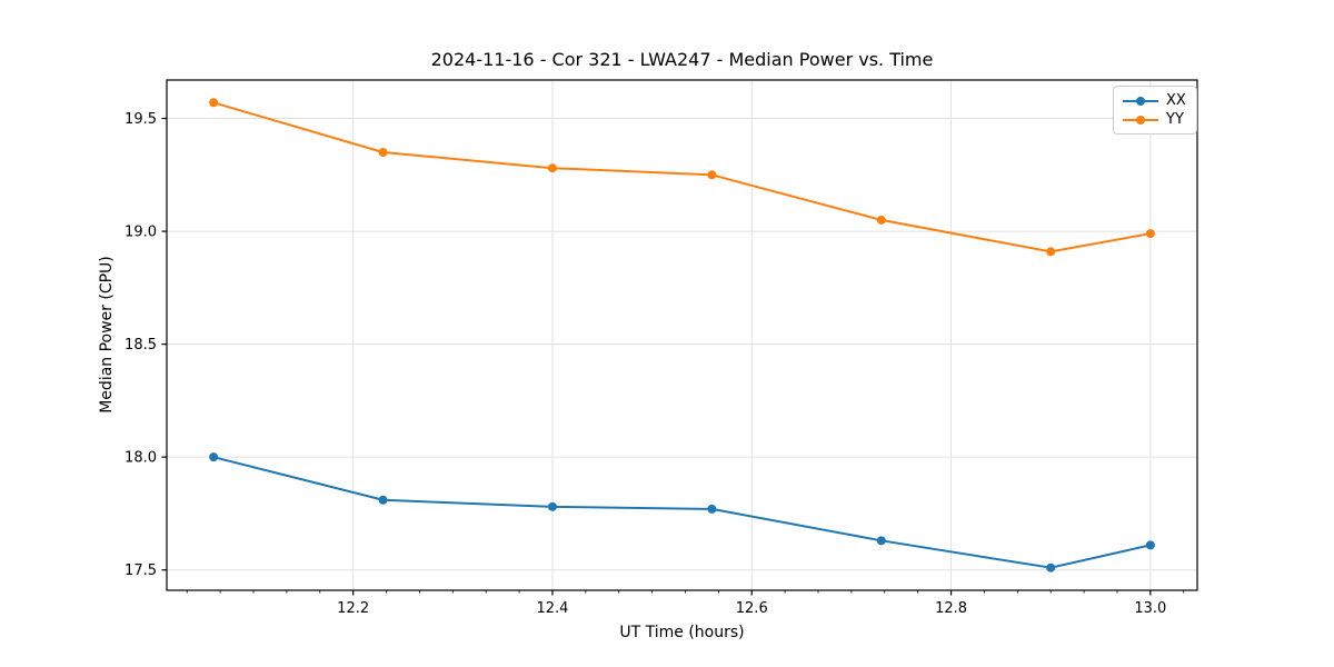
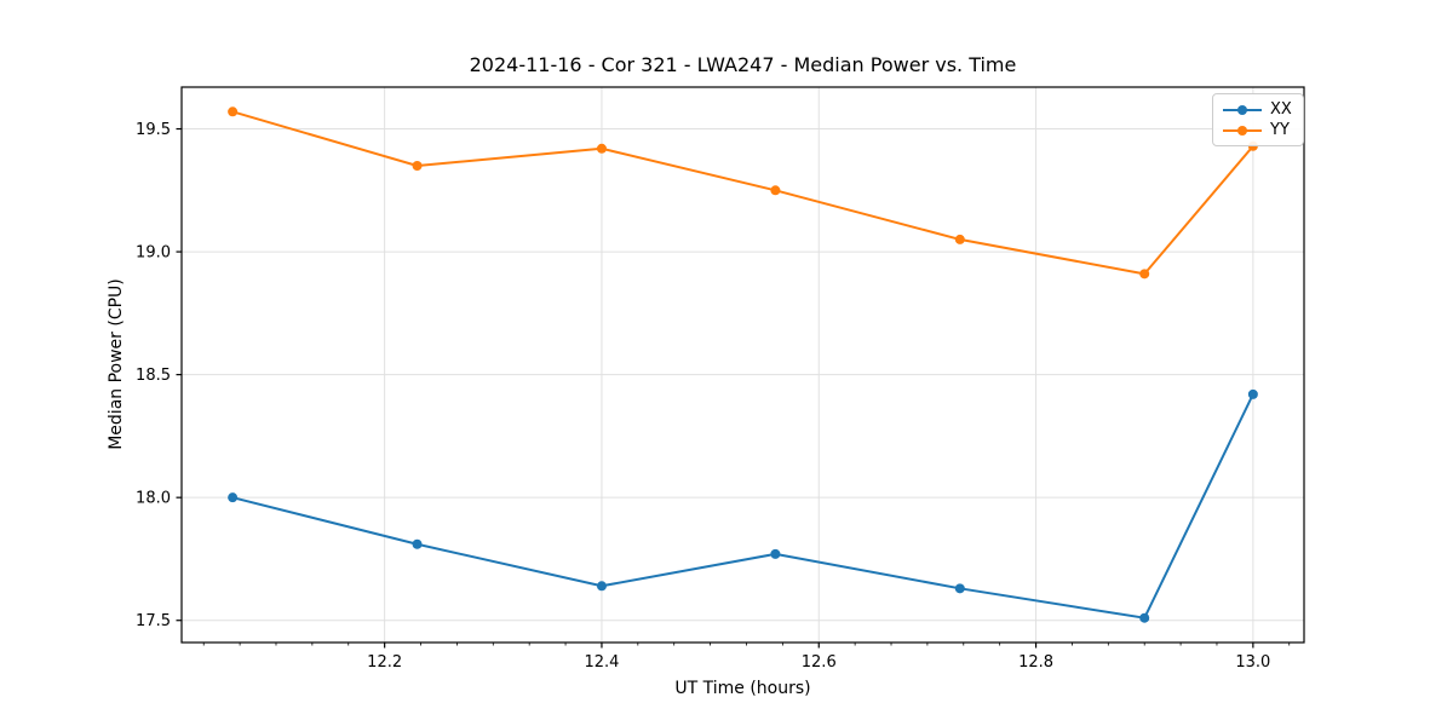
XX/12.4: 17.78 -> 17.64
YY/12.4: 19.28 -> 19.42
XX/13.0: 17.61 -> 18.42
YY/13.0: 18.99 -> 19.43
